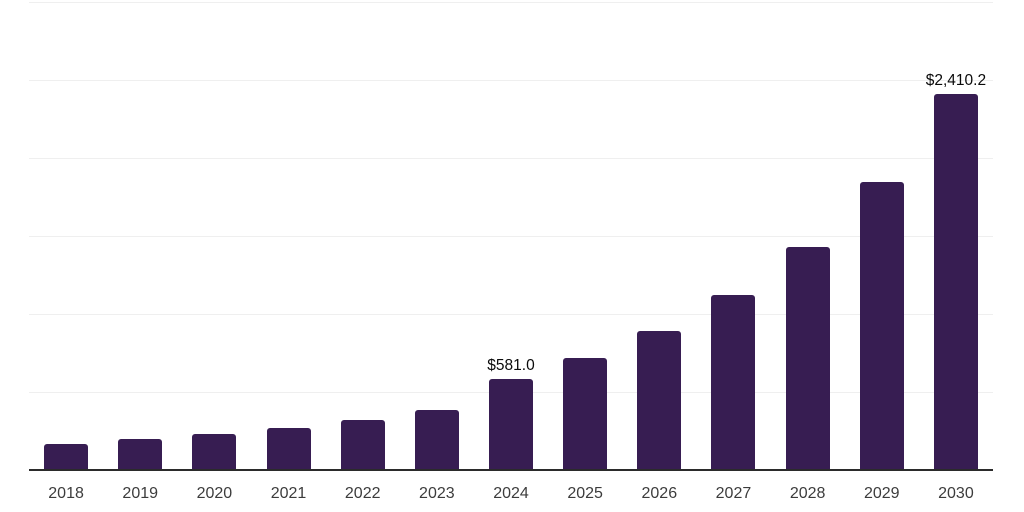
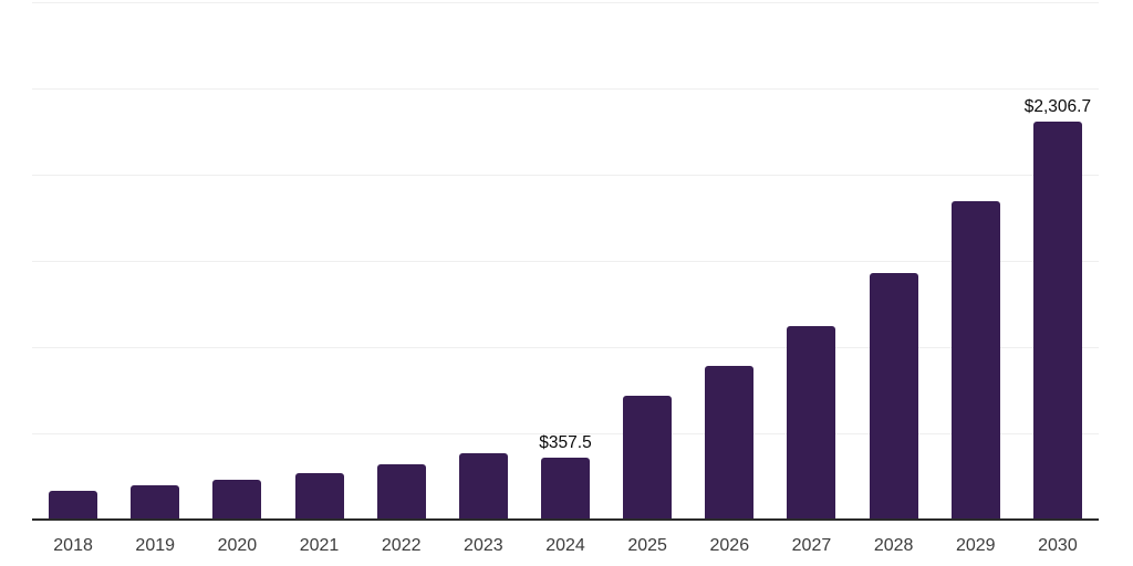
2024: $581.0 -> $357.5
2030: $2,410.2 -> $2,306.7
